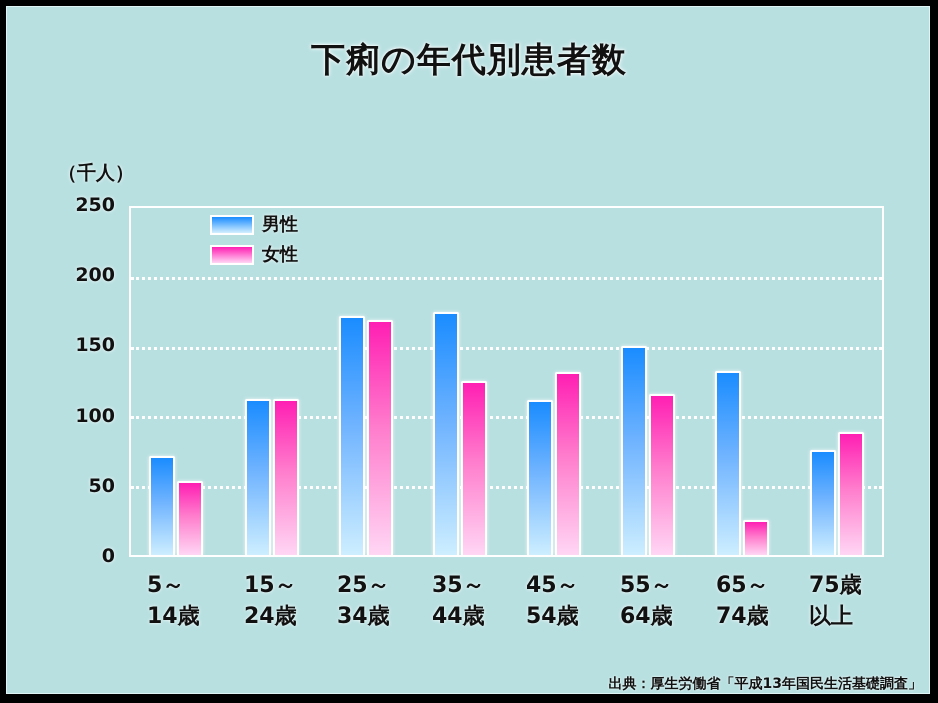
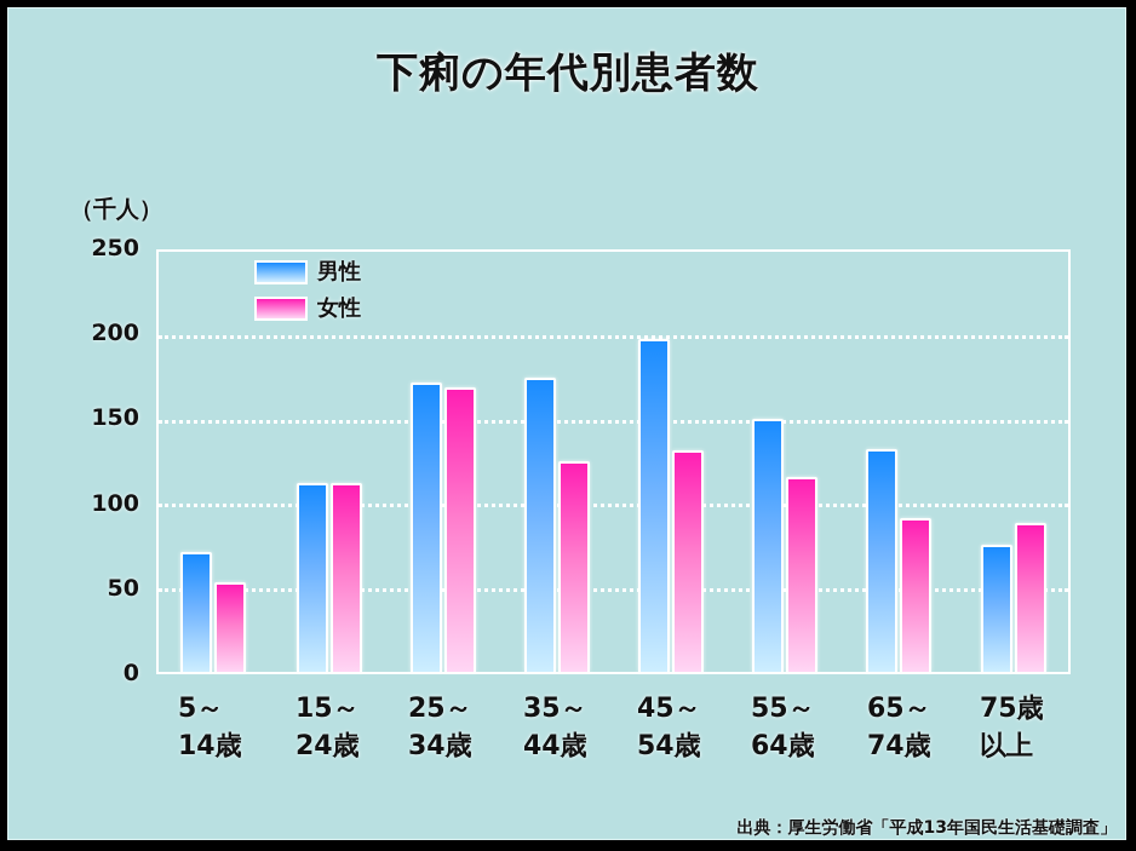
男性/45～54歳: 111 -> 197
女性/65～74歳: 25 -> 91
